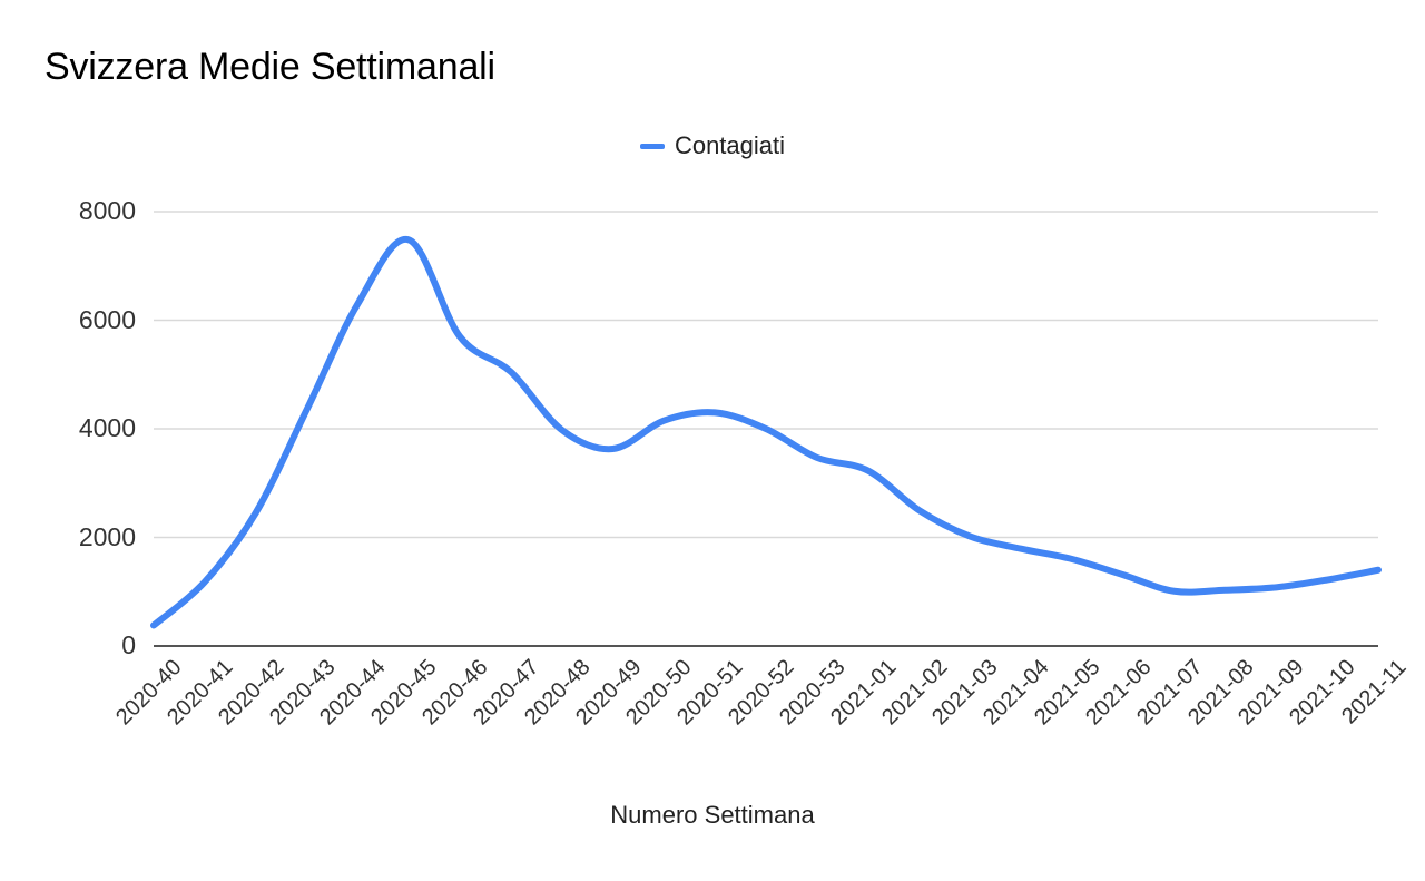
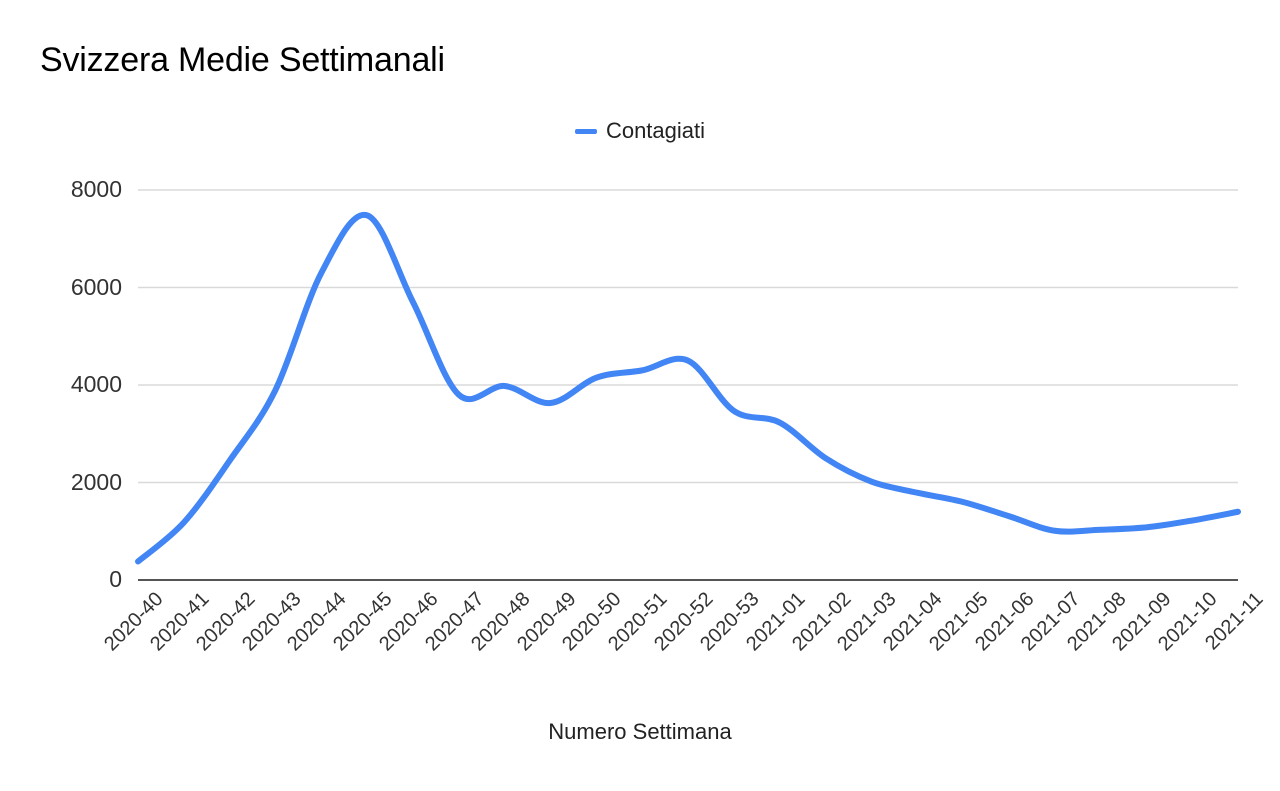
2020-43: 4400 -> 3900
2020-47: 5000 -> 3800
2020-52: 4000 -> 4500
